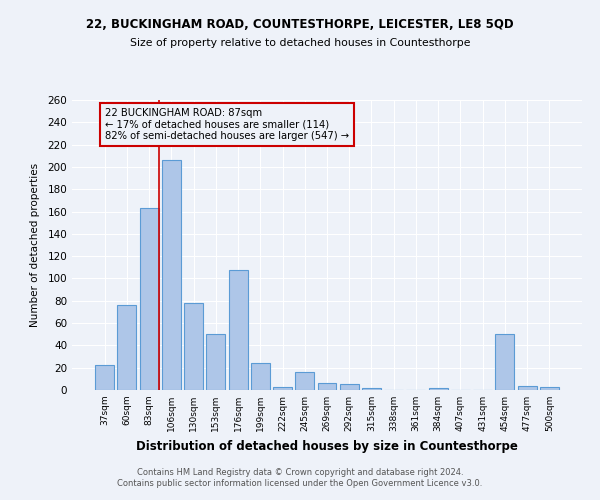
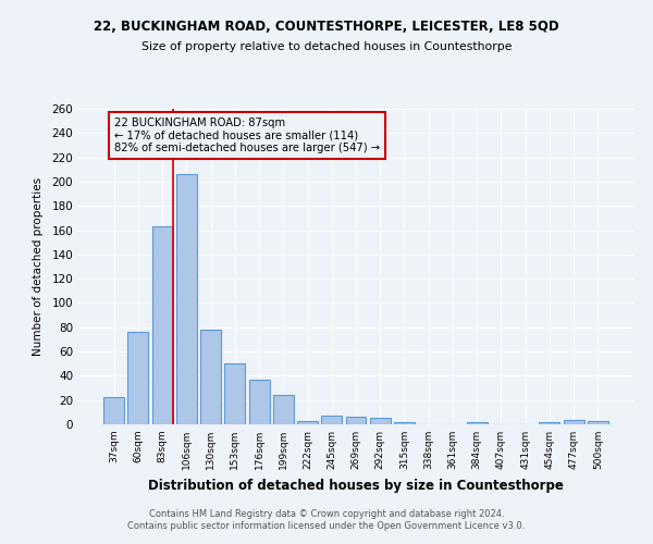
176sqm: 108 -> 37
245sqm: 16 -> 7
454sqm: 50 -> 2
